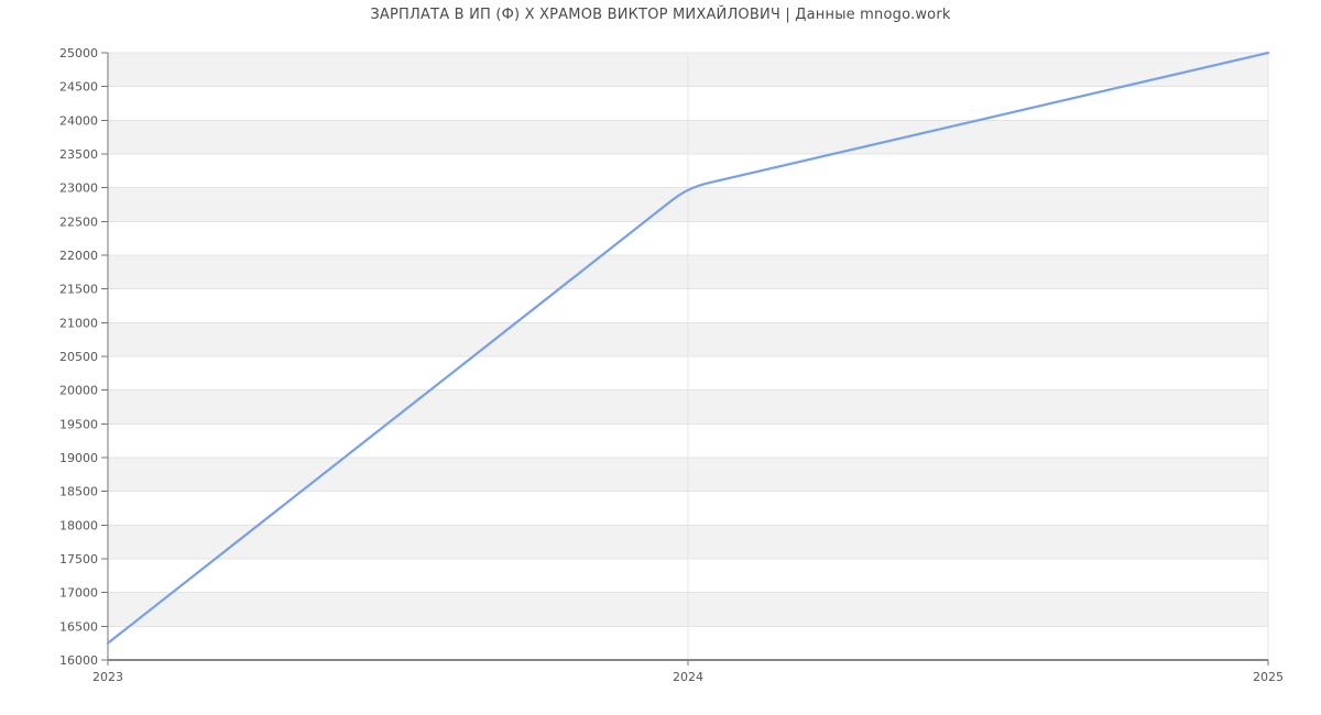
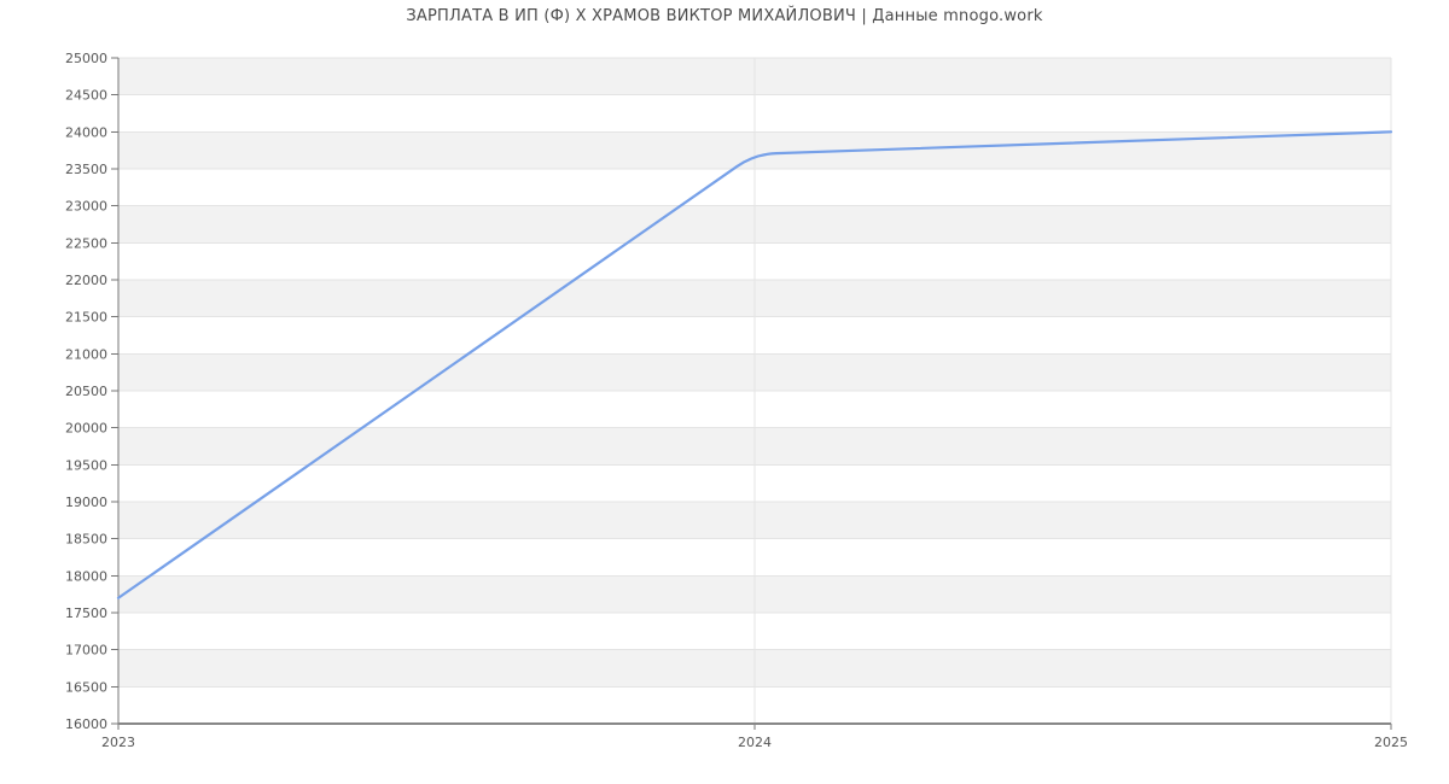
2023: 16200 -> 17700
2024: 23000 -> 23700
2025: 25000 -> 24000
